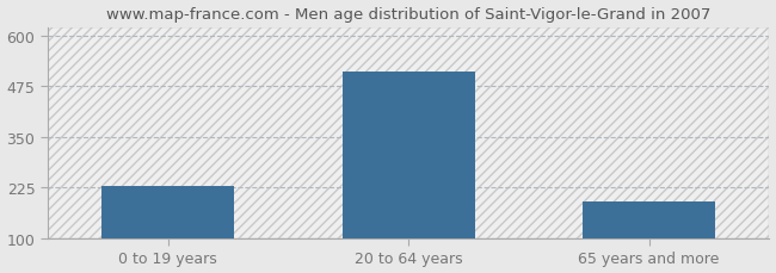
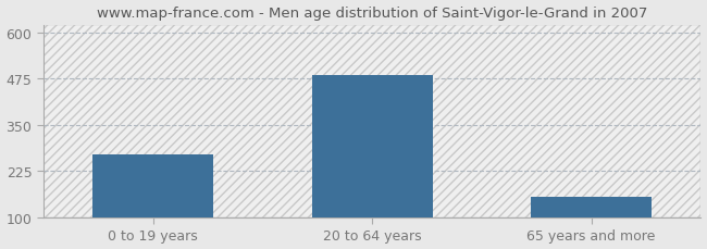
0 to 19 years: 228 -> 270
20 to 64 years: 512 -> 485
65 years and more: 192 -> 155
